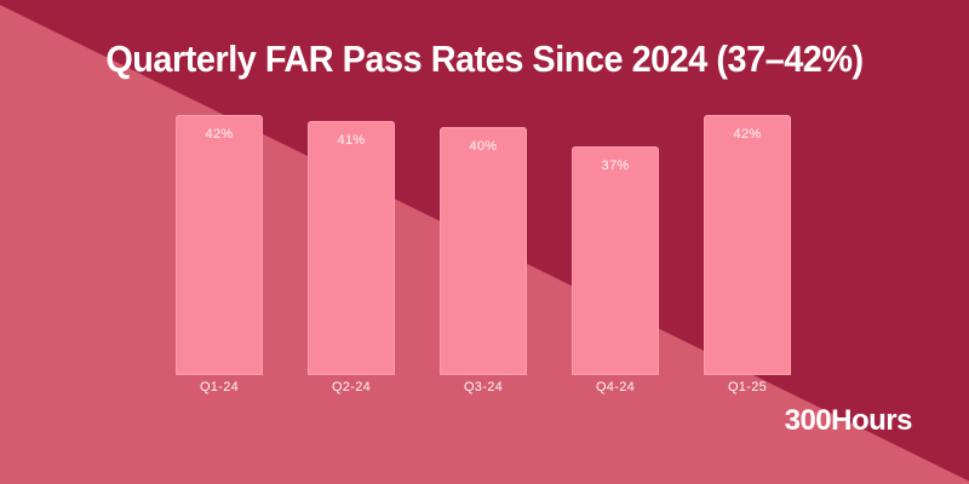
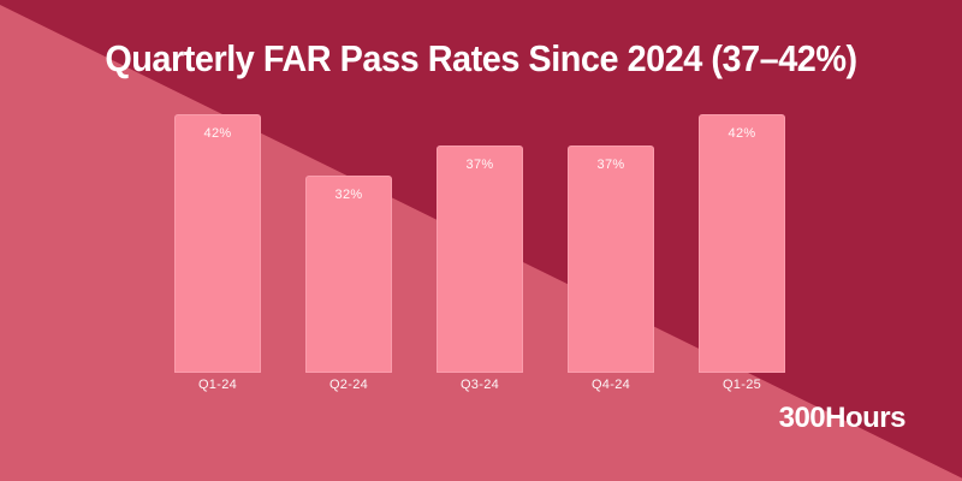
Q2-24: 41% -> 32%
Q3-24: 40% -> 37%
